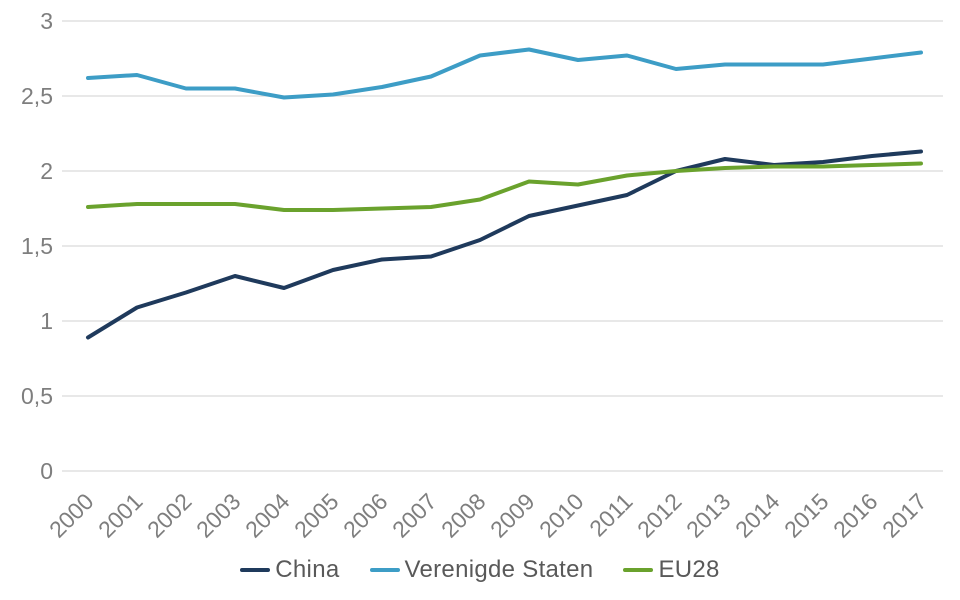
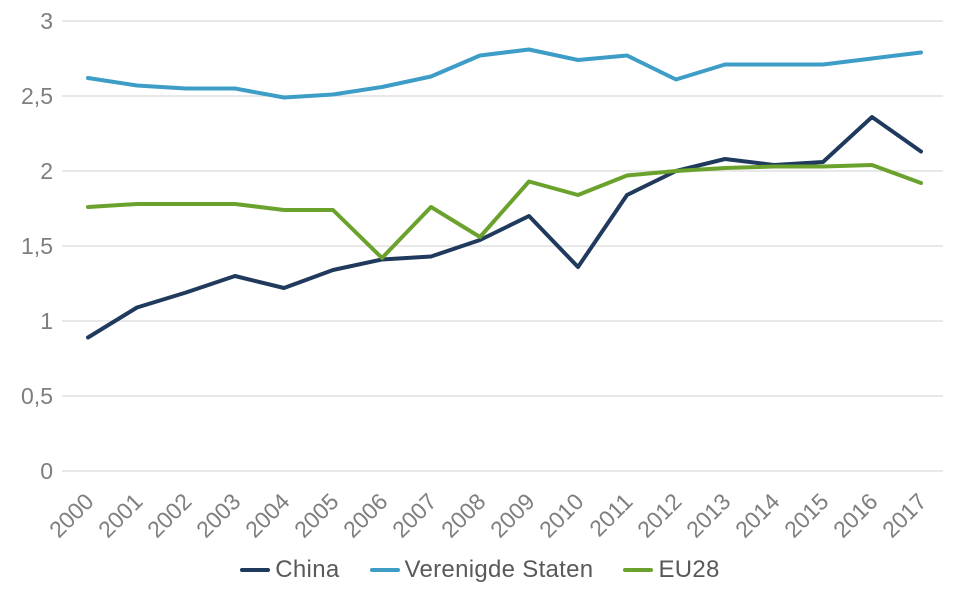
Verenigde Staten/2001: 2.64 -> 2.57
EU28/2006: 1.75 -> 1.42
EU28/2008: 1.81 -> 1.56
China/2010: 1.77 -> 1.36
EU28/2010: 1.91 -> 1.84
Verenigde Staten/2012: 2.68 -> 2.61
China/2016: 2.10 -> 2.36
EU28/2017: 2.05 -> 1.92
